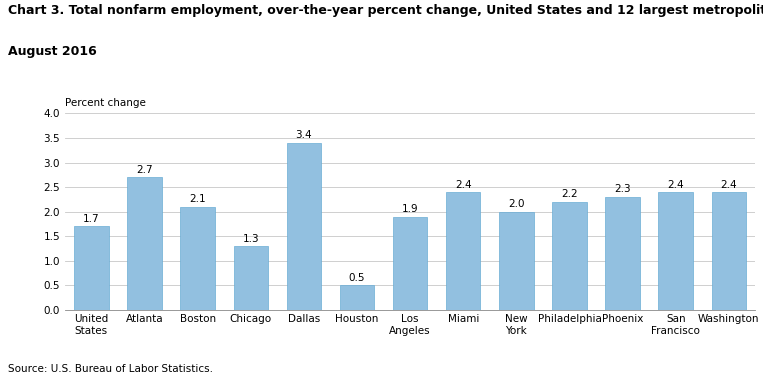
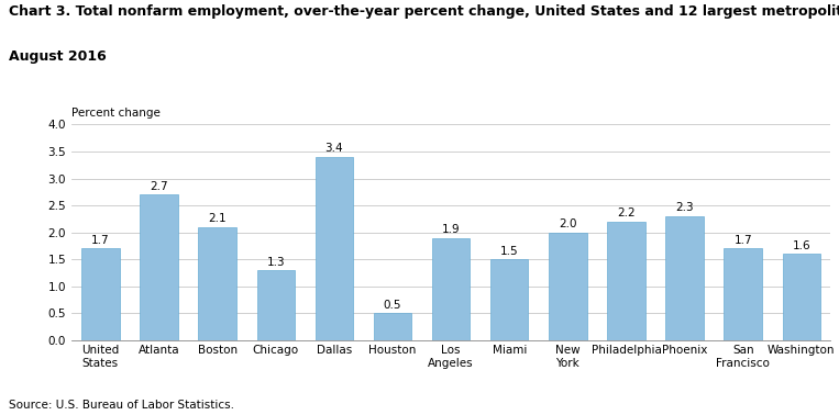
Miami: 2.4 -> 1.5
San Francisco: 2.4 -> 1.7
Washington: 2.4 -> 1.6
